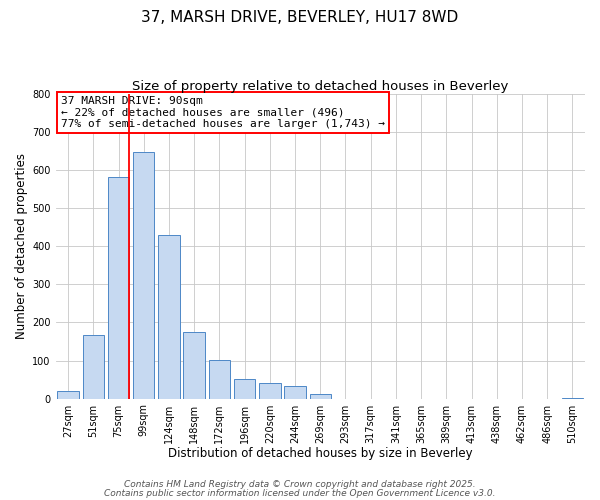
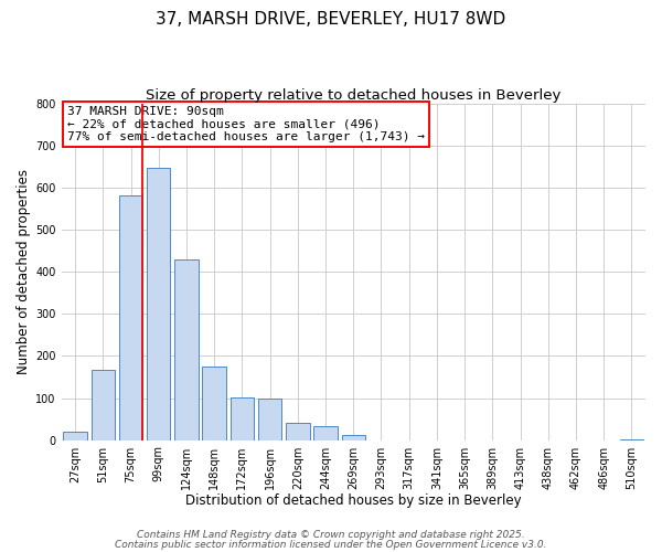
196sqm: 52 -> 100
